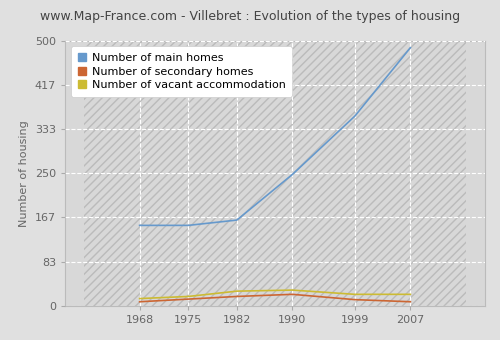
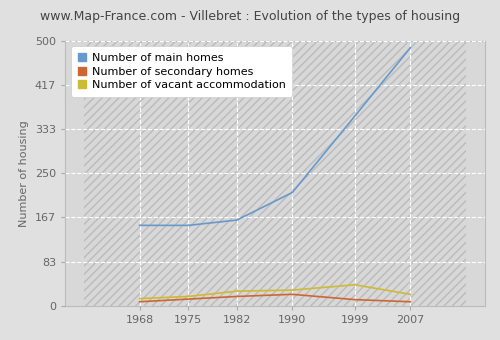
Number of main homes/1990: 248 -> 214
Number of vacant accommodation/1999: 22 -> 40
